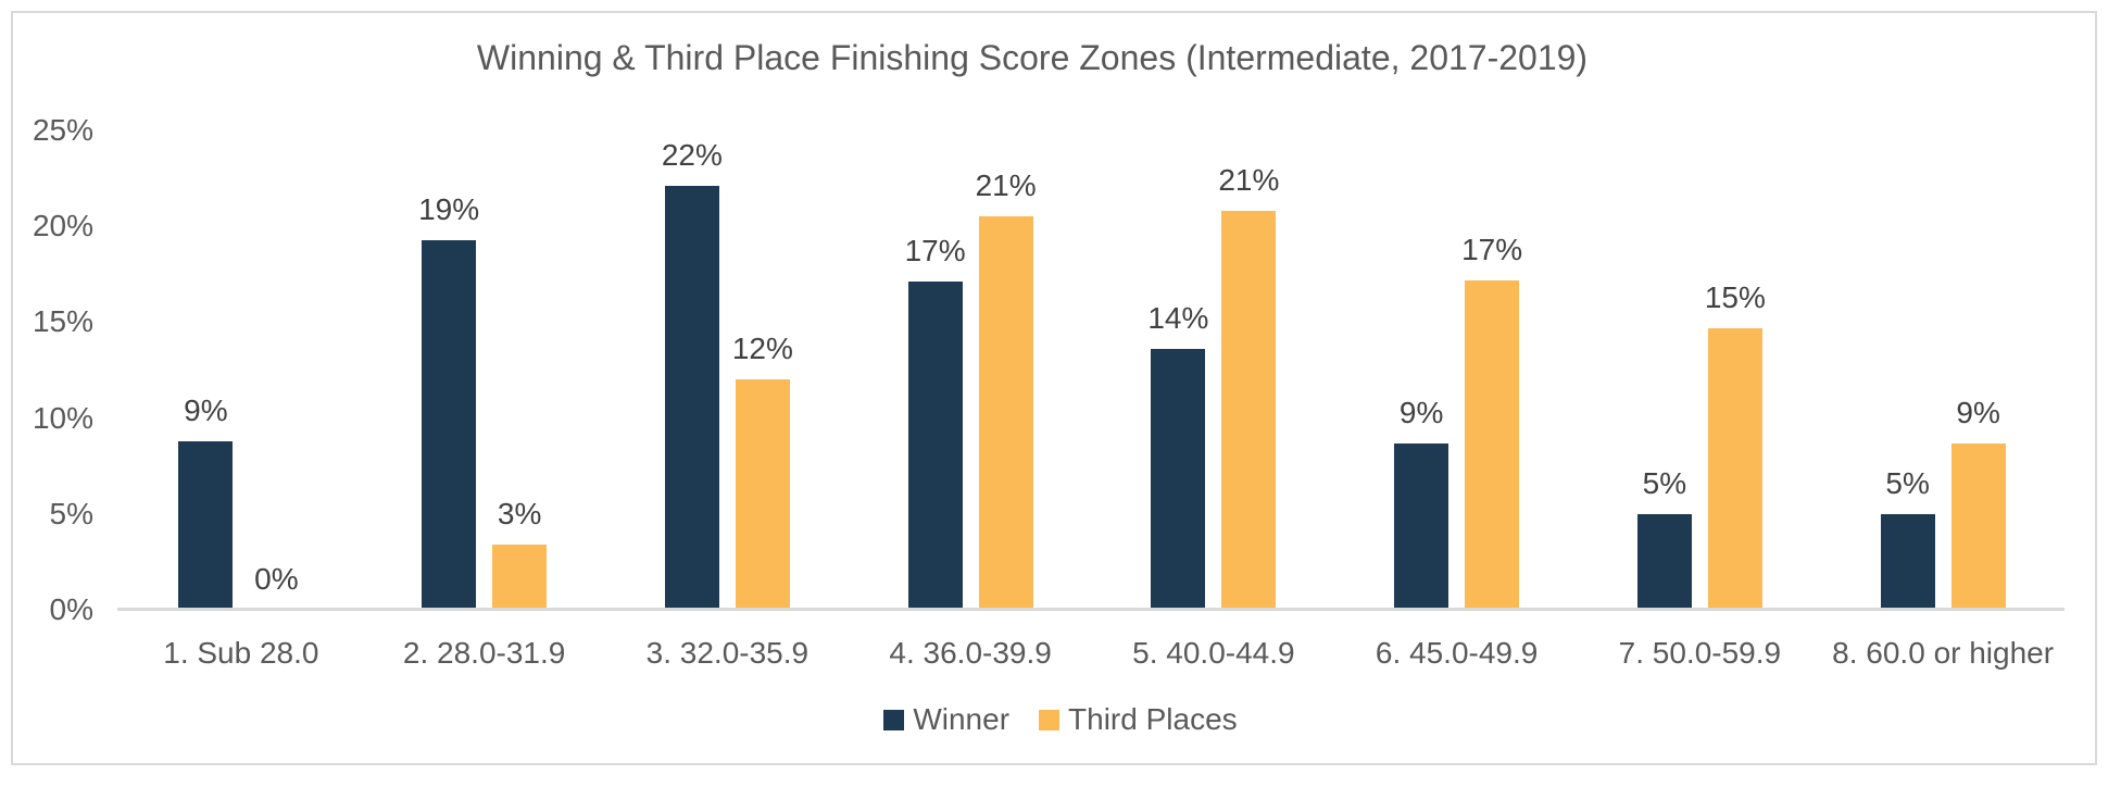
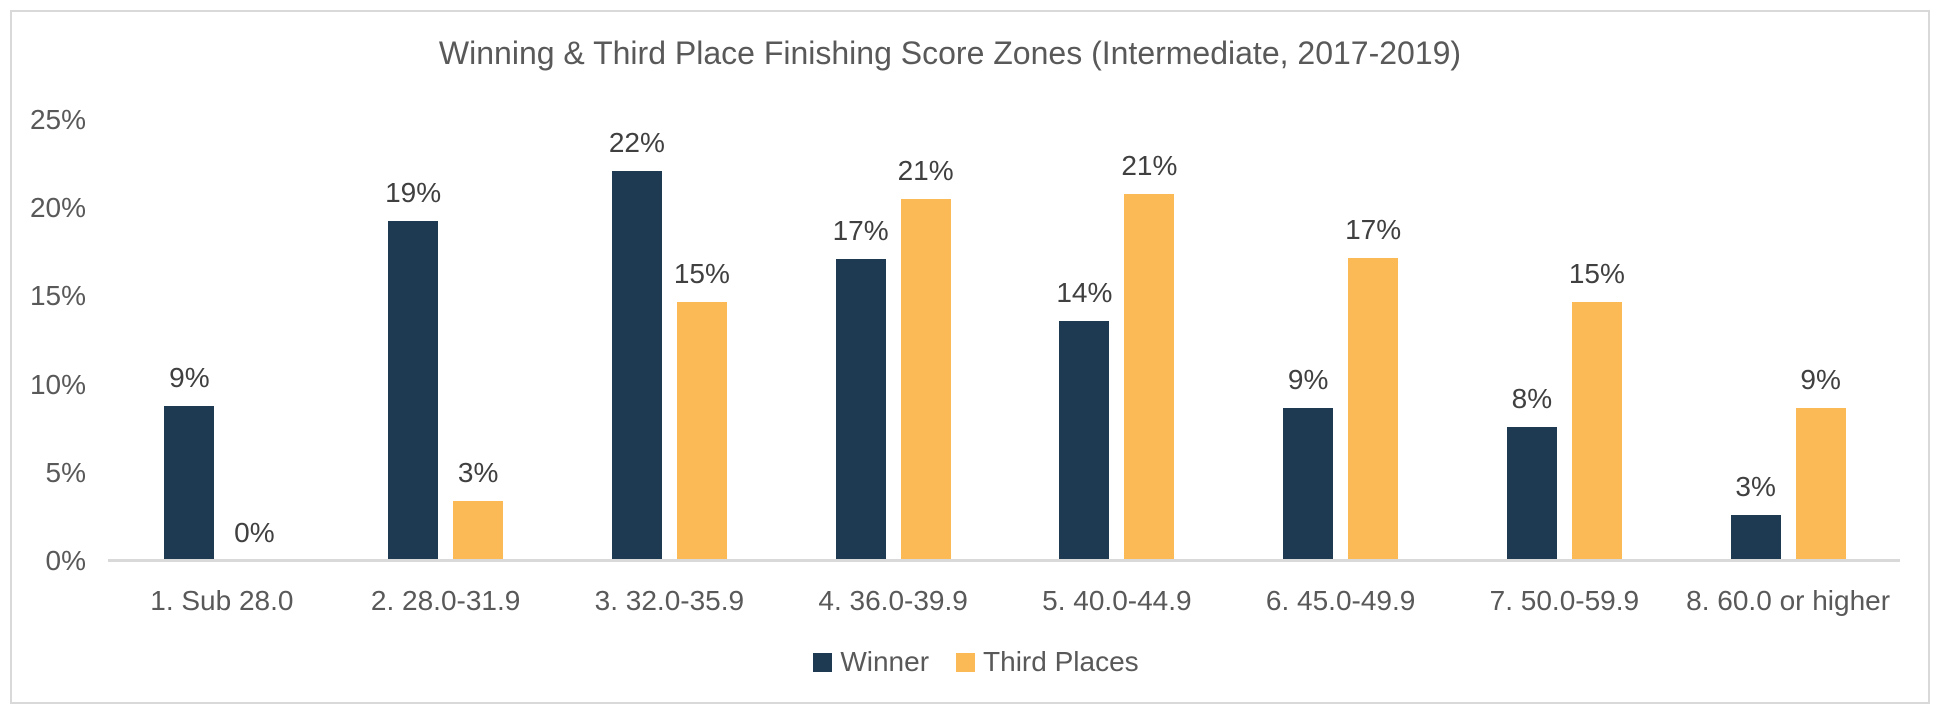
Third Places/3. 32.0-35.9: 12% -> 15%
Winner/7. 50.0-59.9: 5% -> 8%
Winner/8. 60.0 or higher: 5% -> 3%
